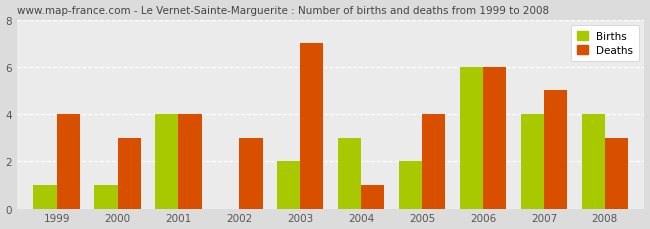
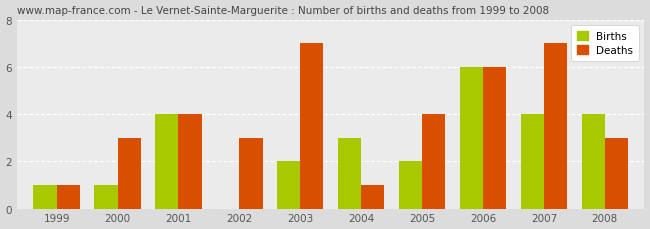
Deaths/1999: 4 -> 1
Deaths/2007: 5 -> 7
